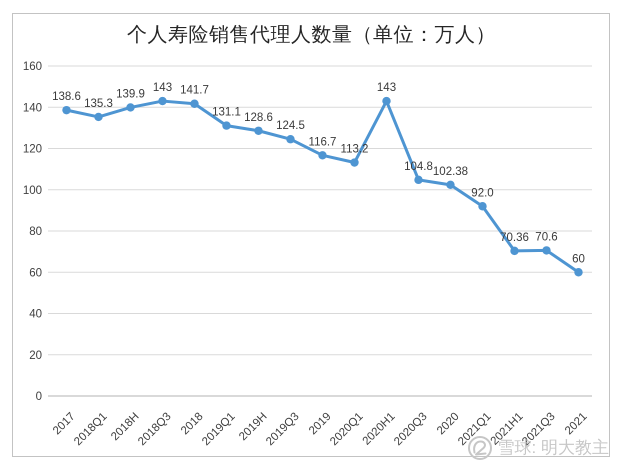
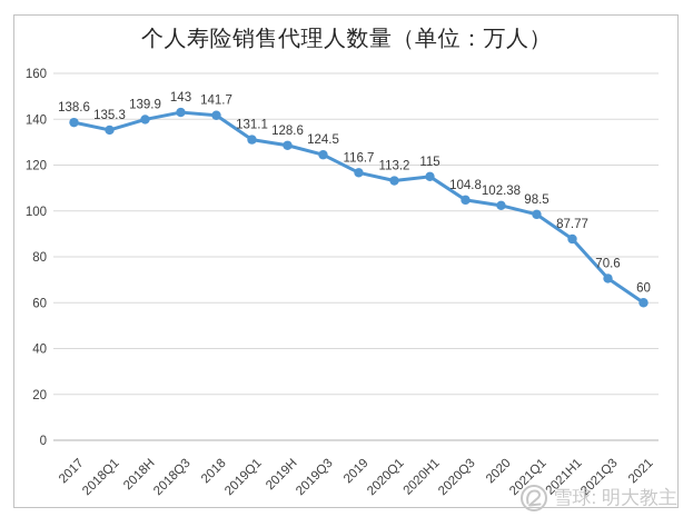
2020H1: 143 -> 115
2021Q1: 92.0 -> 98.5
2021H1: 70.36 -> 87.77
